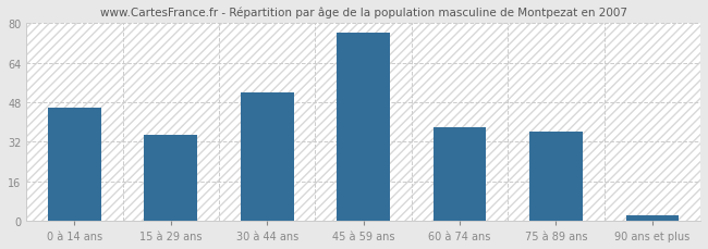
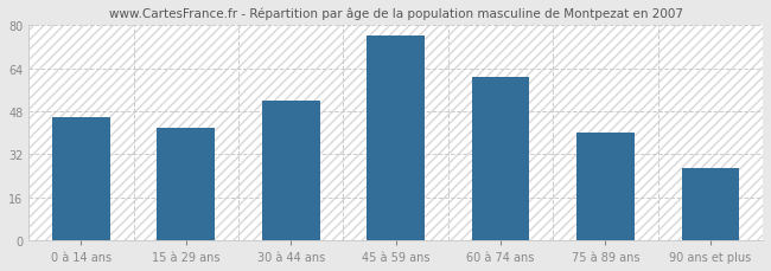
15 à 29 ans: 35 -> 42
60 à 74 ans: 38 -> 61
75 à 89 ans: 36 -> 40
90 ans et plus: 2 -> 27
